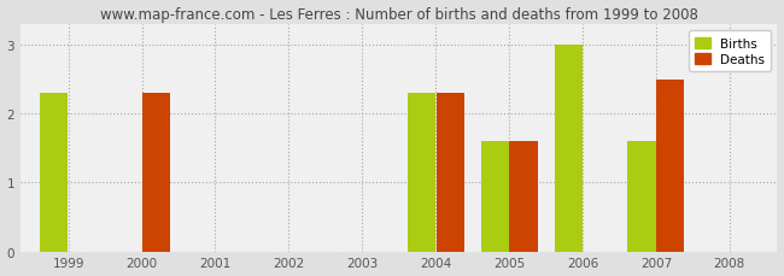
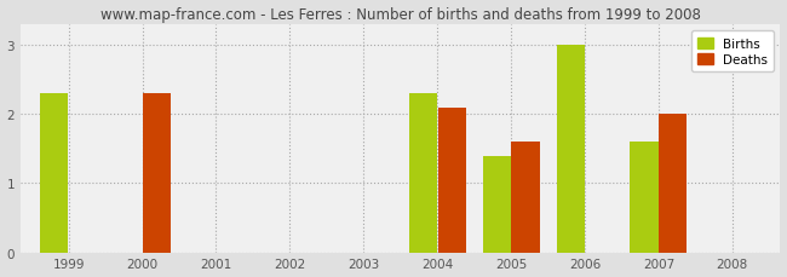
Deaths/2004: 2.3 -> 2.1
Births/2005: 1.6 -> 1.4
Deaths/2007: 2.5 -> 2.0
